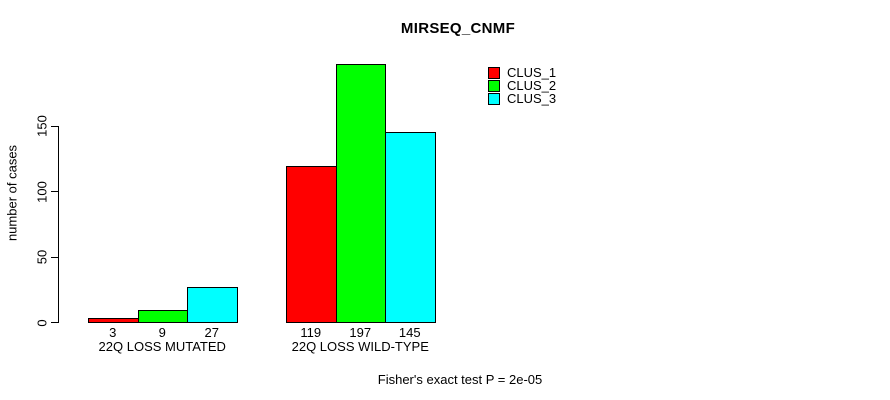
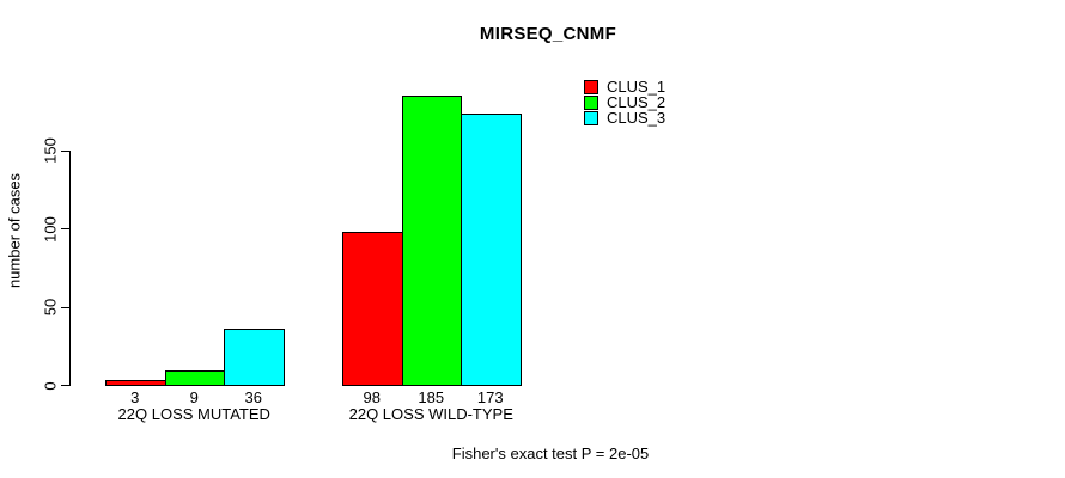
CLUS_3/22Q LOSS MUTATED: 27 -> 36
CLUS_1/22Q LOSS WILD-TYPE: 119 -> 98
CLUS_2/22Q LOSS WILD-TYPE: 197 -> 185
CLUS_3/22Q LOSS WILD-TYPE: 145 -> 173
